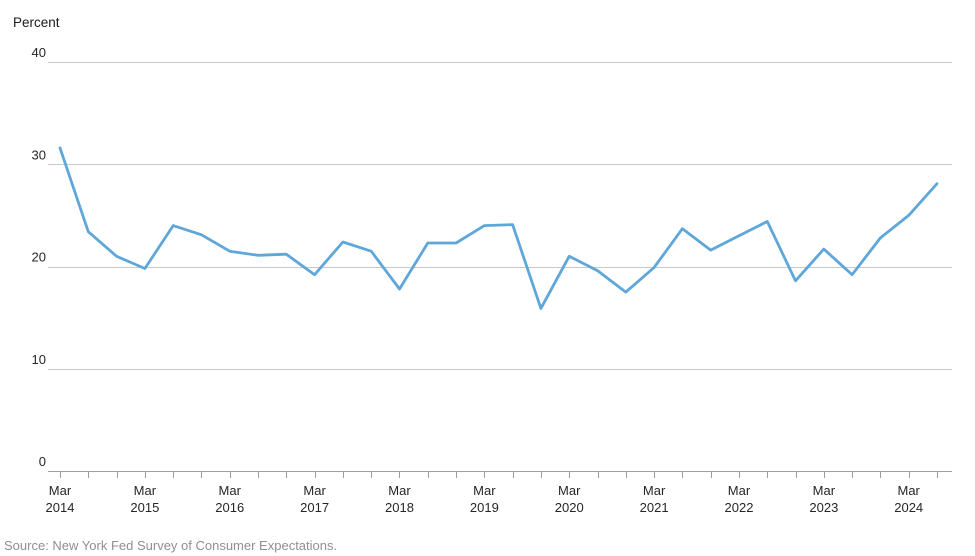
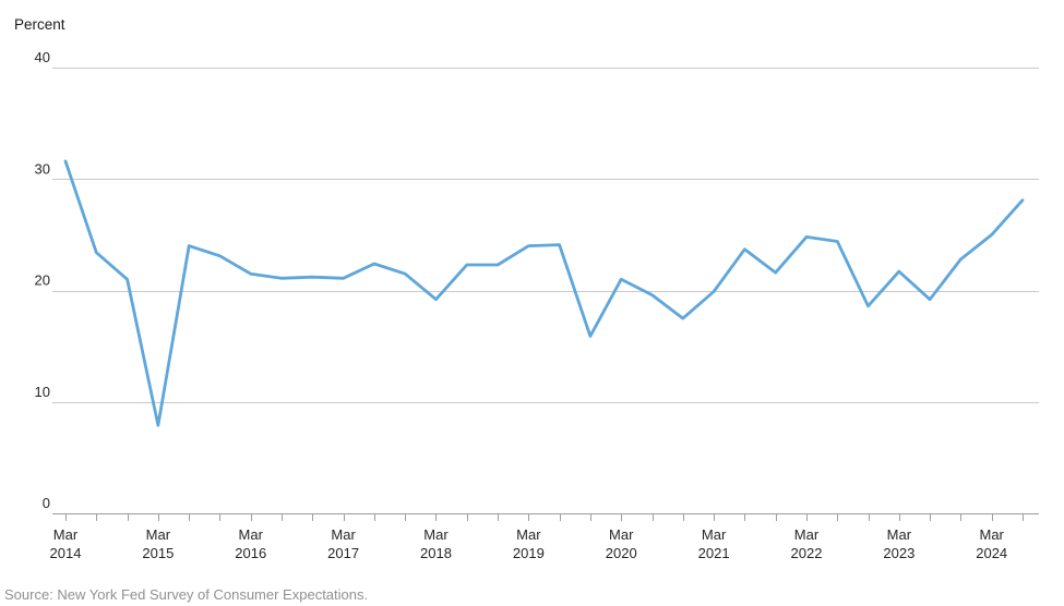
Mar 2015: 19.8 -> 7.9
Mar 2017: 19.2 -> 21.1
Mar 2018: 17.8 -> 19.2
Mar 2022: 23.0 -> 24.8
